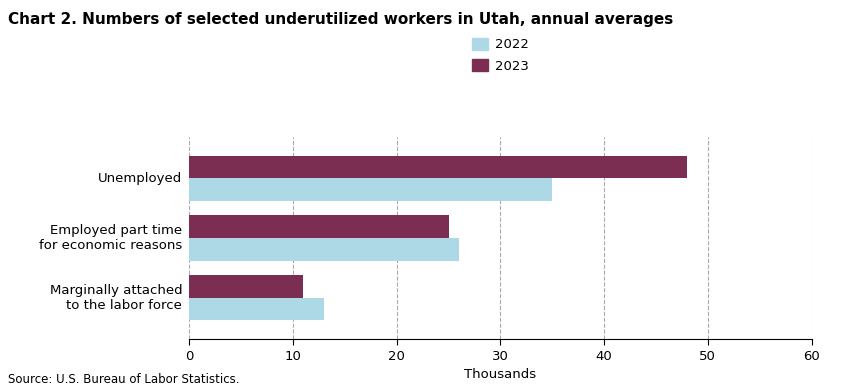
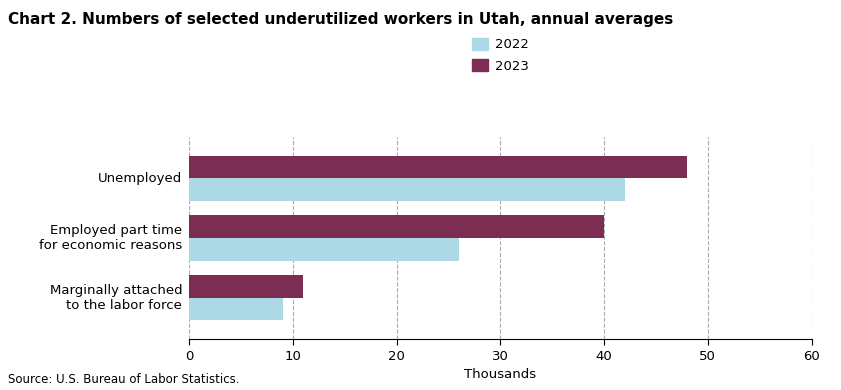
2022/Unemployed: 35 -> 42
2023/Employed part time for economic reasons: 25 -> 40
2022/Marginally attached to the labor force: 13 -> 9
